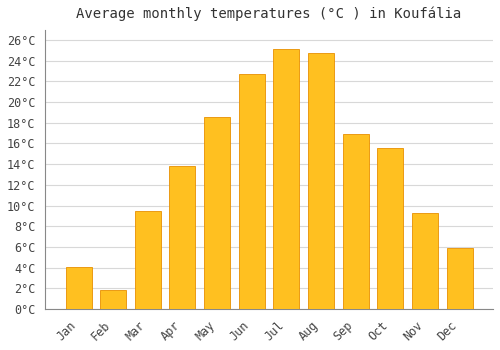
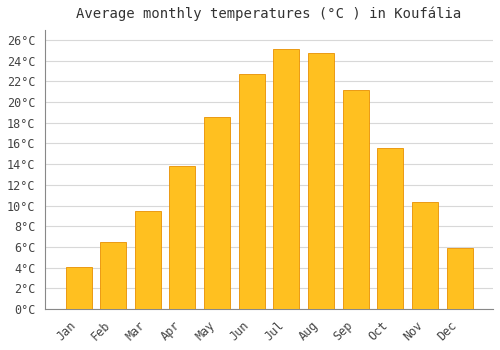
Feb: 1.8°C -> 6.5°C
Sep: 16.9°C -> 21.2°C
Nov: 9.3°C -> 10.3°C
